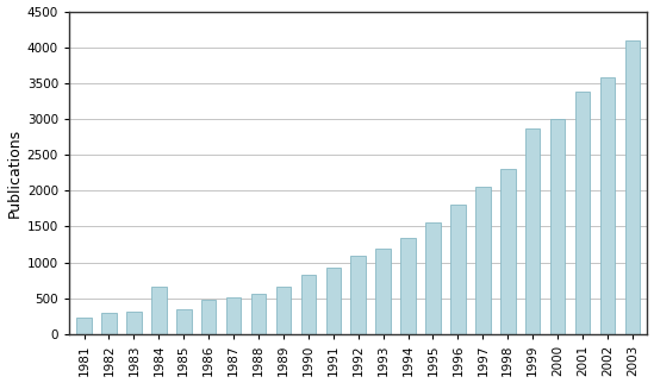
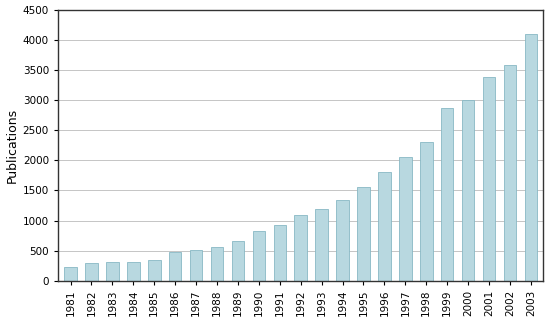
1984: 660 -> 320
